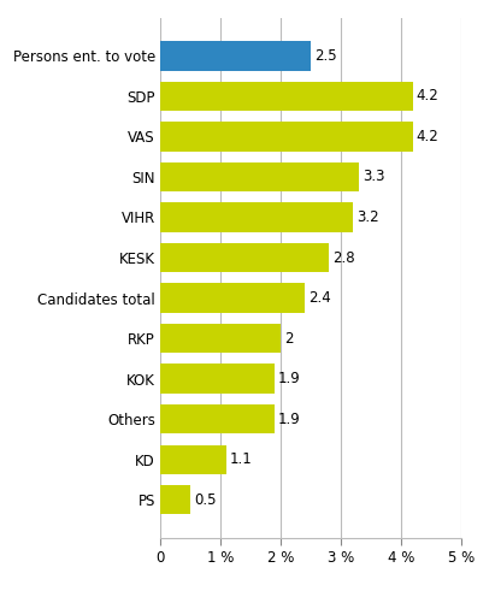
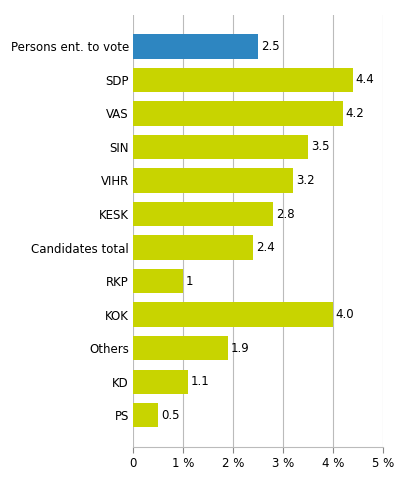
SDP: 4.2 -> 4.4
SIN: 3.3 -> 3.5
RKP: 2 -> 1
KOK: 1.9 -> 4.0
